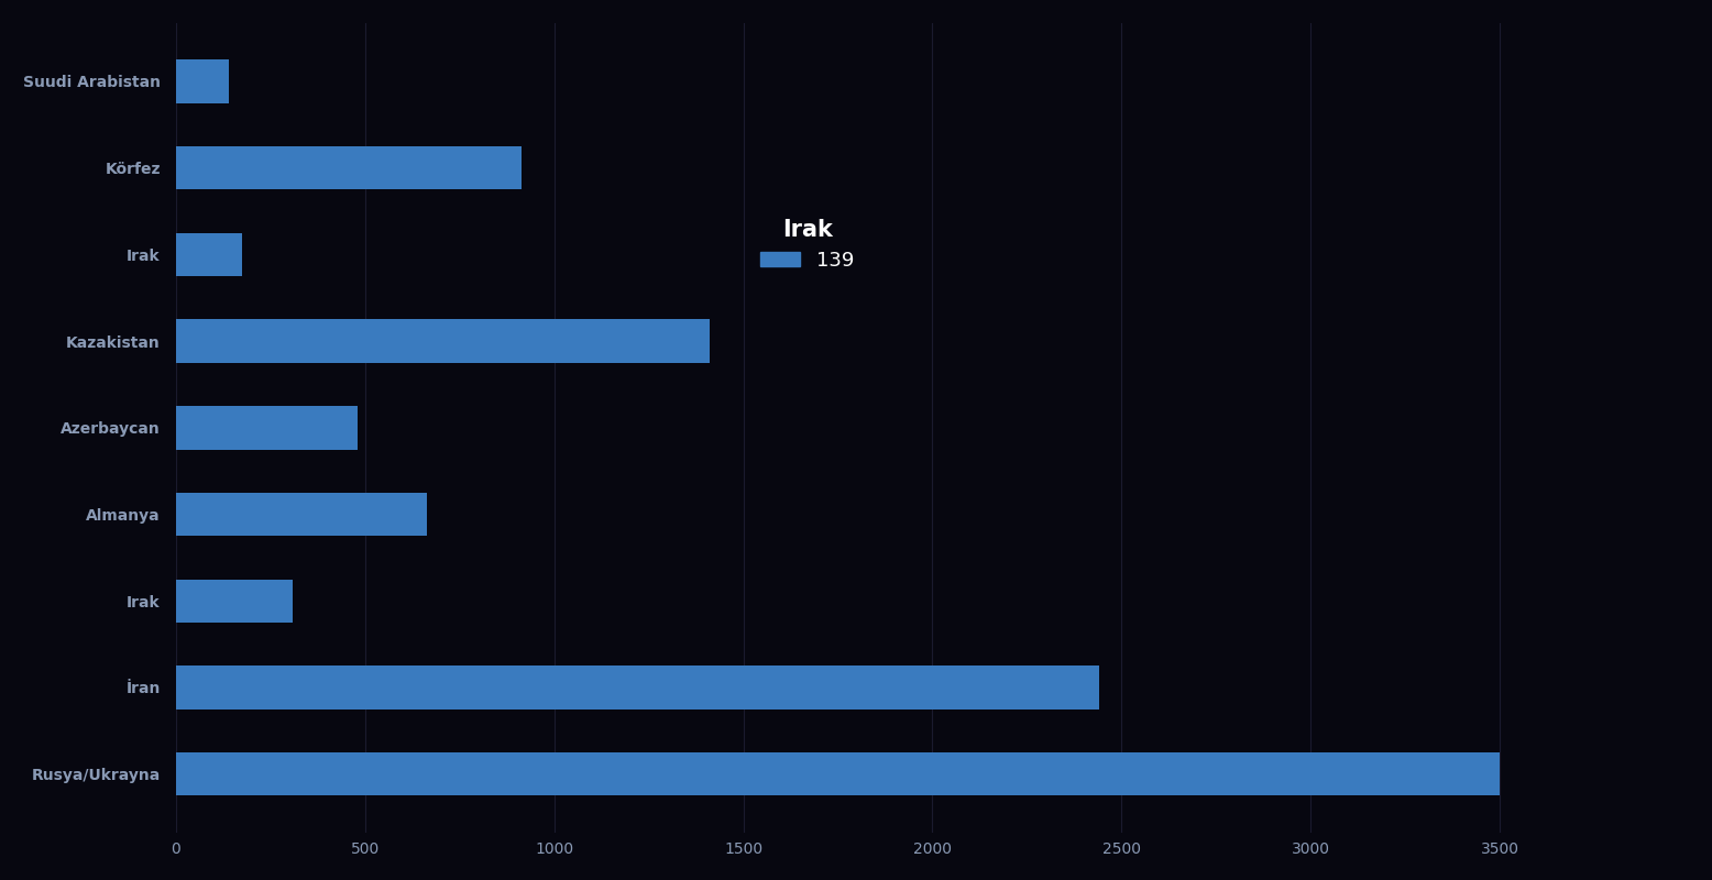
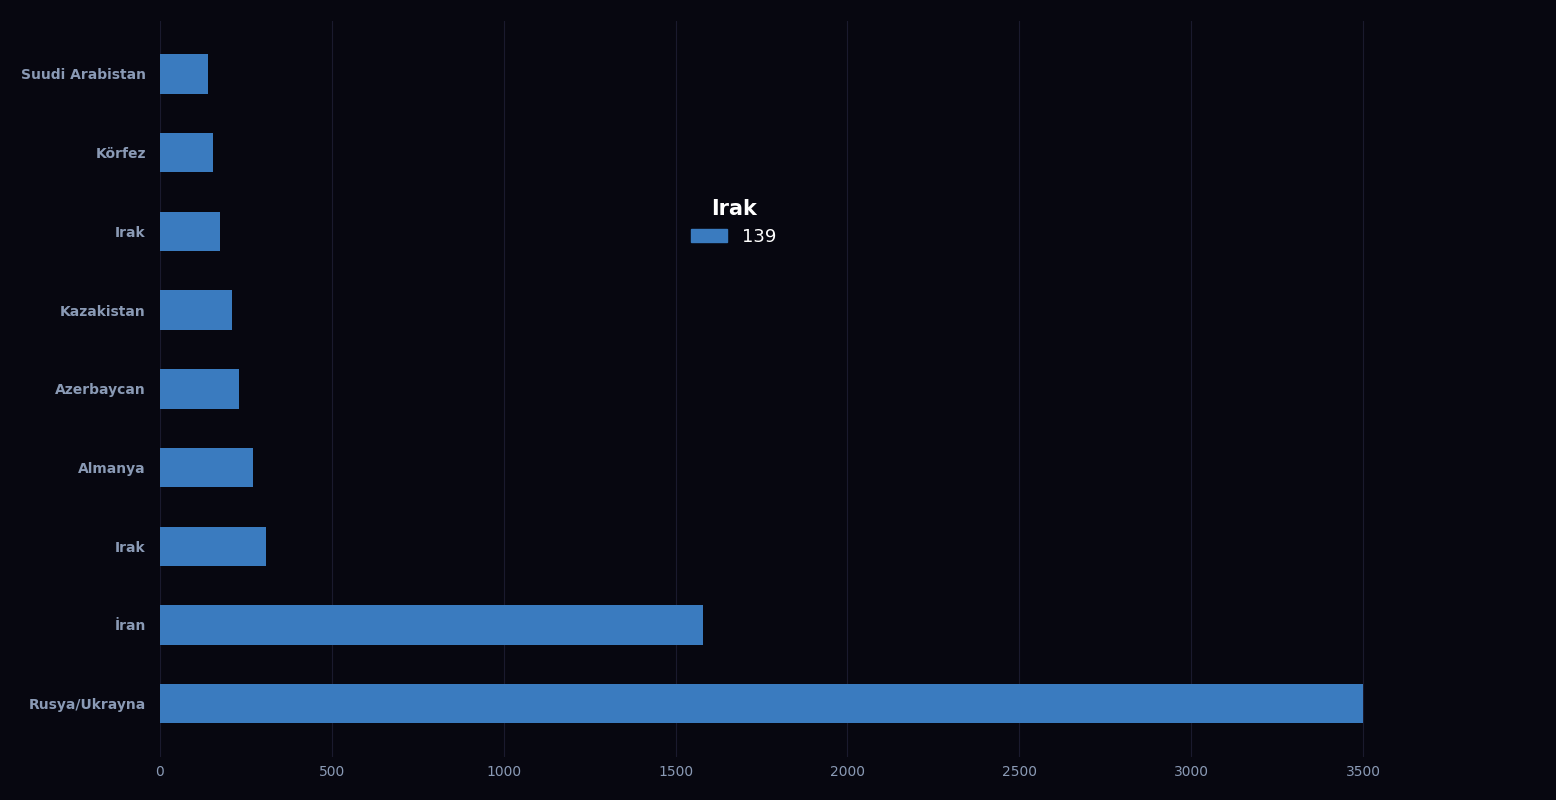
Körfez: 915 -> 155
Kazakistan: 1410 -> 210
Azerbaycan: 480 -> 230
Almanya: 665 -> 270
İran: 2440 -> 1580
